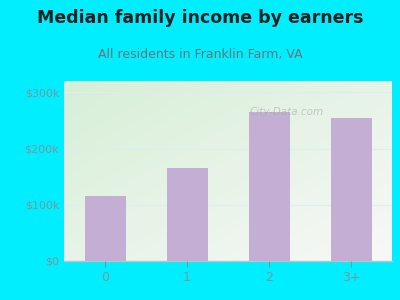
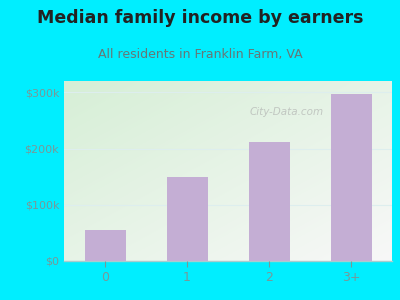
0: $115k -> $56k
1: $165k -> $150k
2: $265k -> $212k
3+: $255k -> $296k
